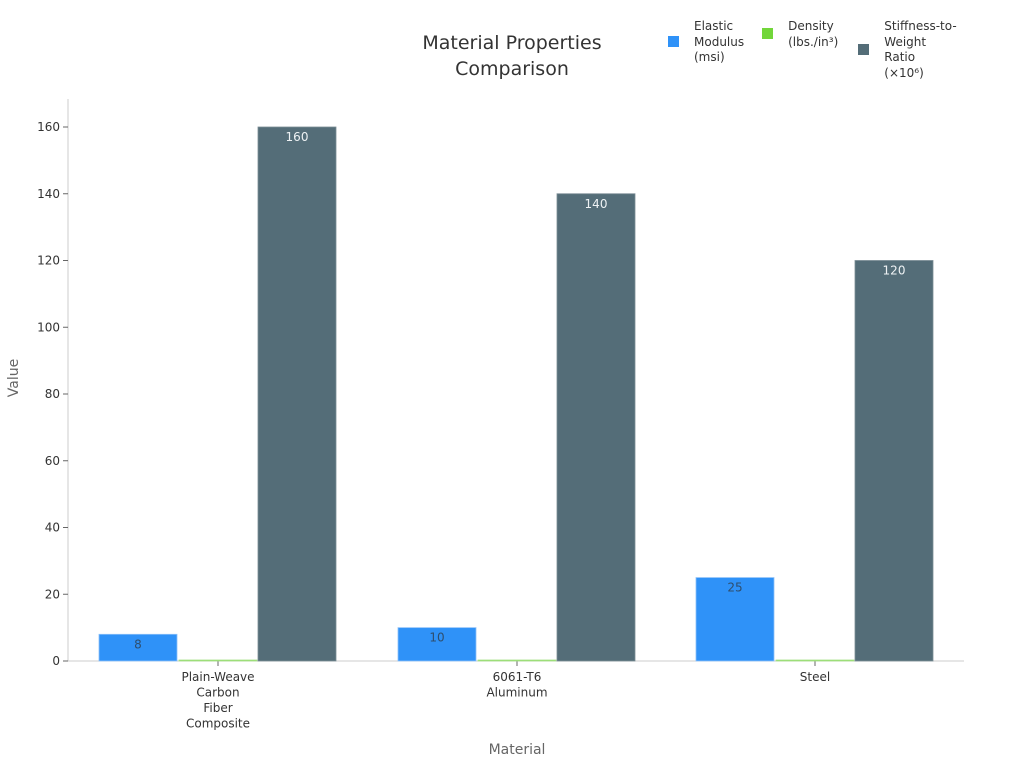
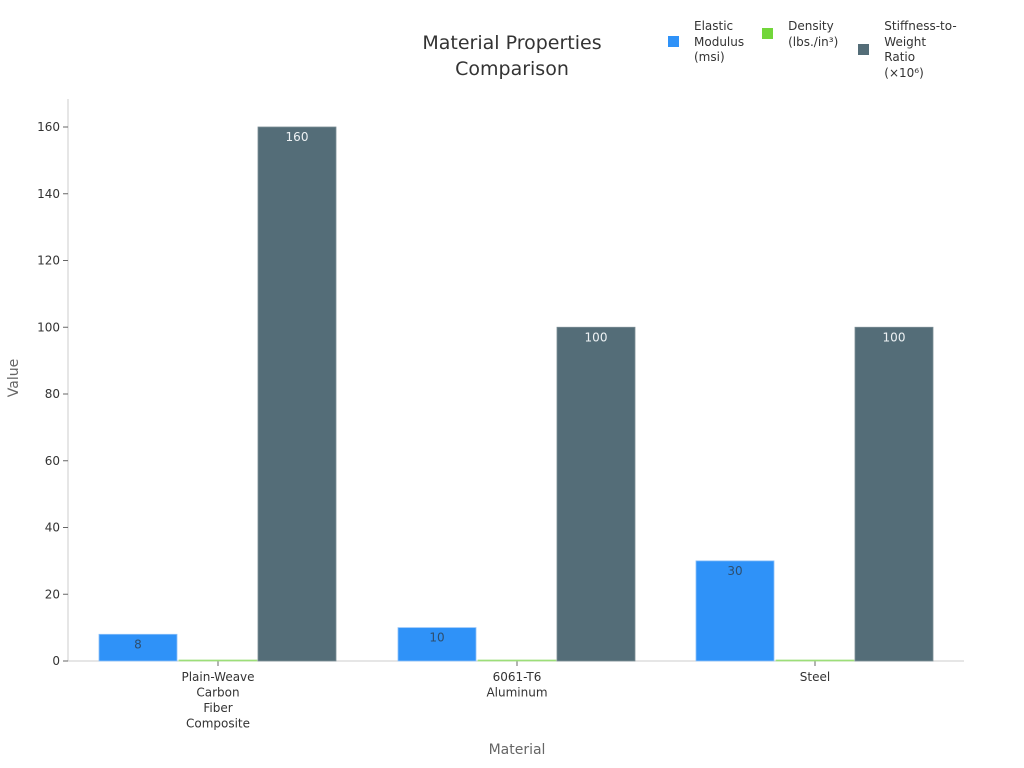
Stiffness-to- Weight Ratio (×10⁶)/6061-T6 Aluminum: 140 -> 100
Elastic Modulus (msi)/Steel: 25 -> 30
Stiffness-to- Weight Ratio (×10⁶)/Steel: 120 -> 100
